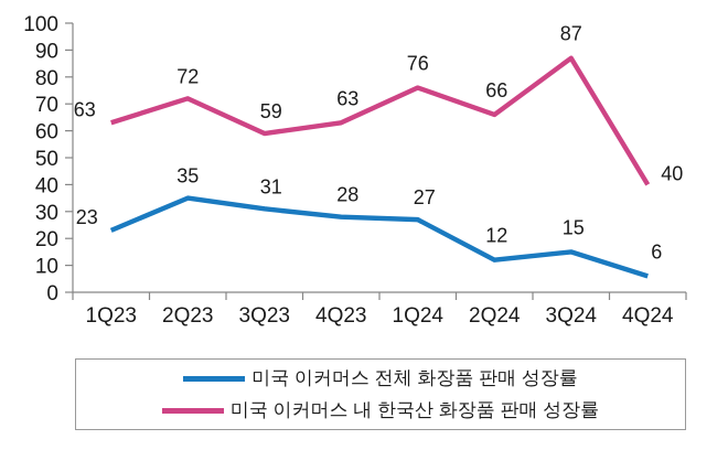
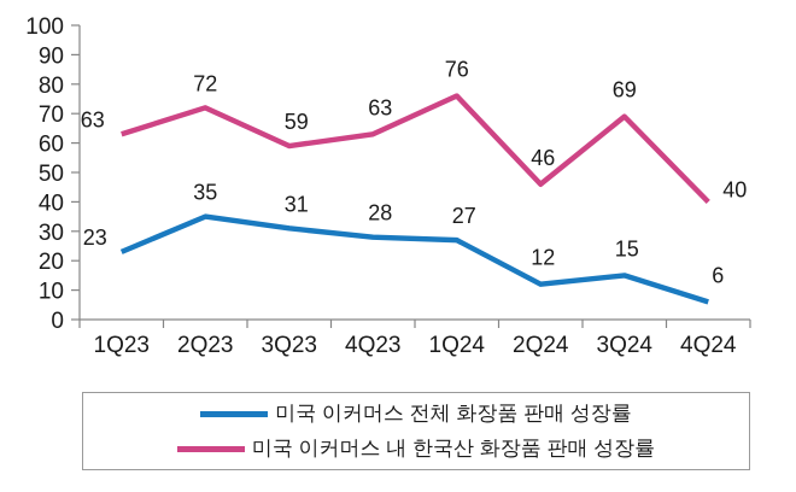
미국 이커머스 내 한국산 화장품 판매 성장률/2Q24: 66 -> 46
미국 이커머스 내 한국산 화장품 판매 성장률/3Q24: 87 -> 69
